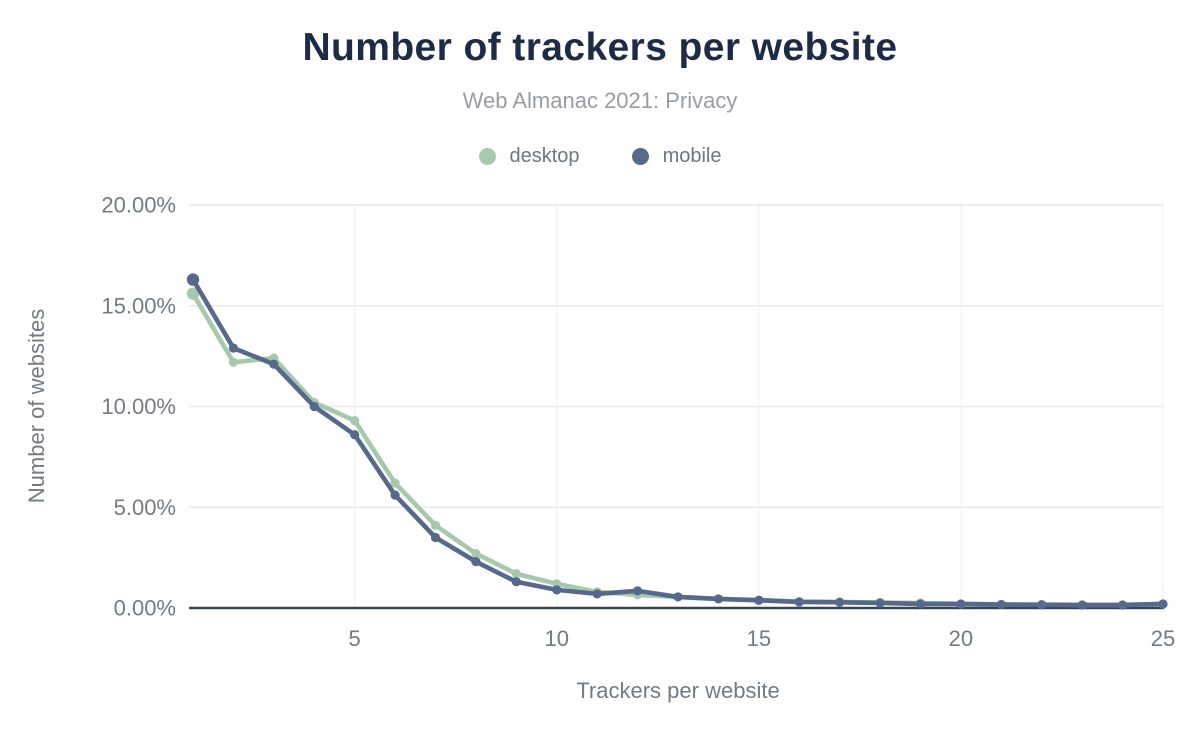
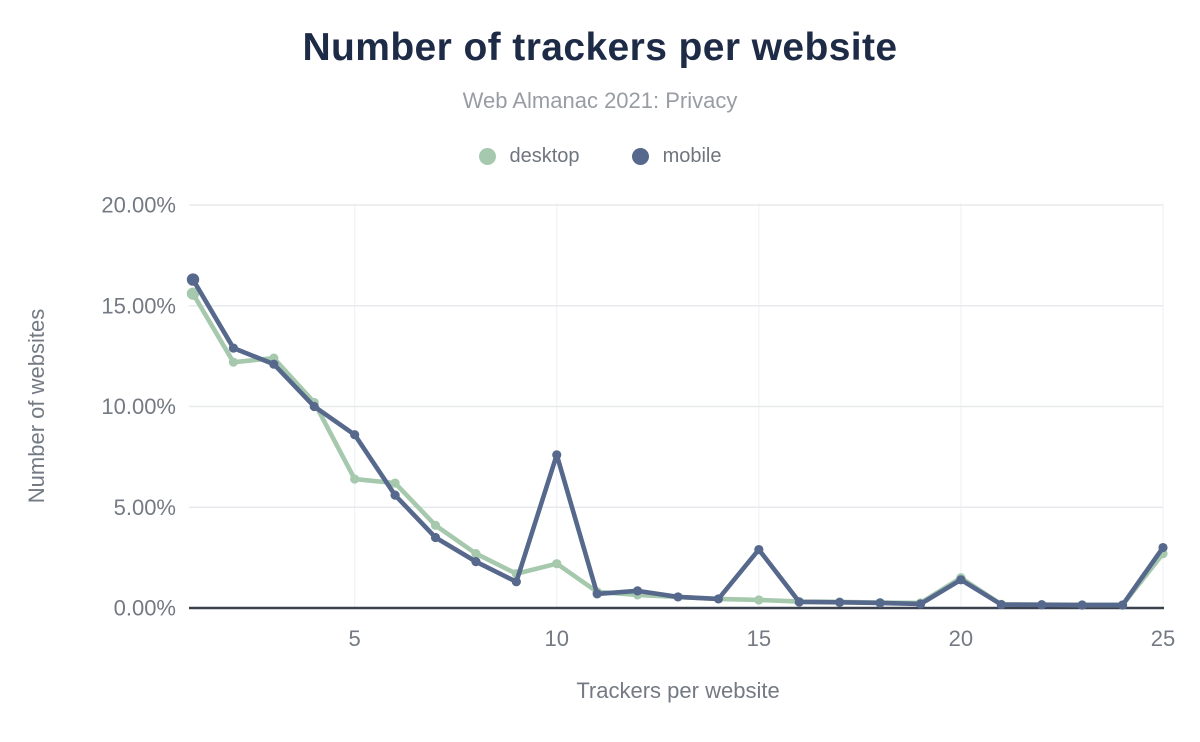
desktop/5: 9.3% -> 6.4%
desktop/10: 1.2% -> 2.2%
mobile/10: 0.9% -> 7.6%
mobile/15: 0.4% -> 2.9%
desktop/20: 0.2% -> 1.5%
mobile/20: 0.2% -> 1.4%
desktop/25: 0.2% -> 2.7%
mobile/25: 0.2% -> 3.0%
